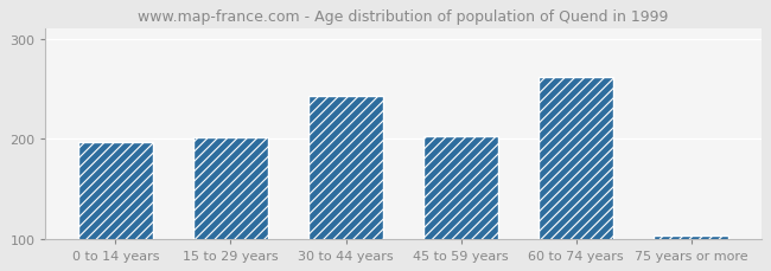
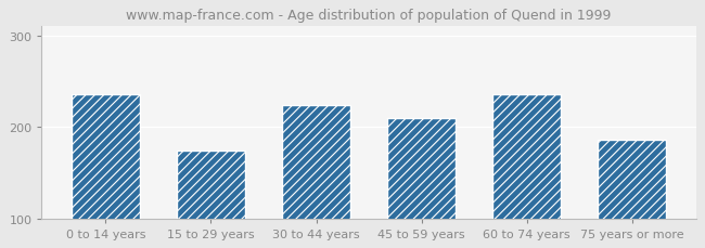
0 to 14 years: 197 -> 236
15 to 29 years: 201 -> 174
30 to 44 years: 243 -> 224
45 to 59 years: 202 -> 210
60 to 74 years: 262 -> 236
75 years or more: 103 -> 186
